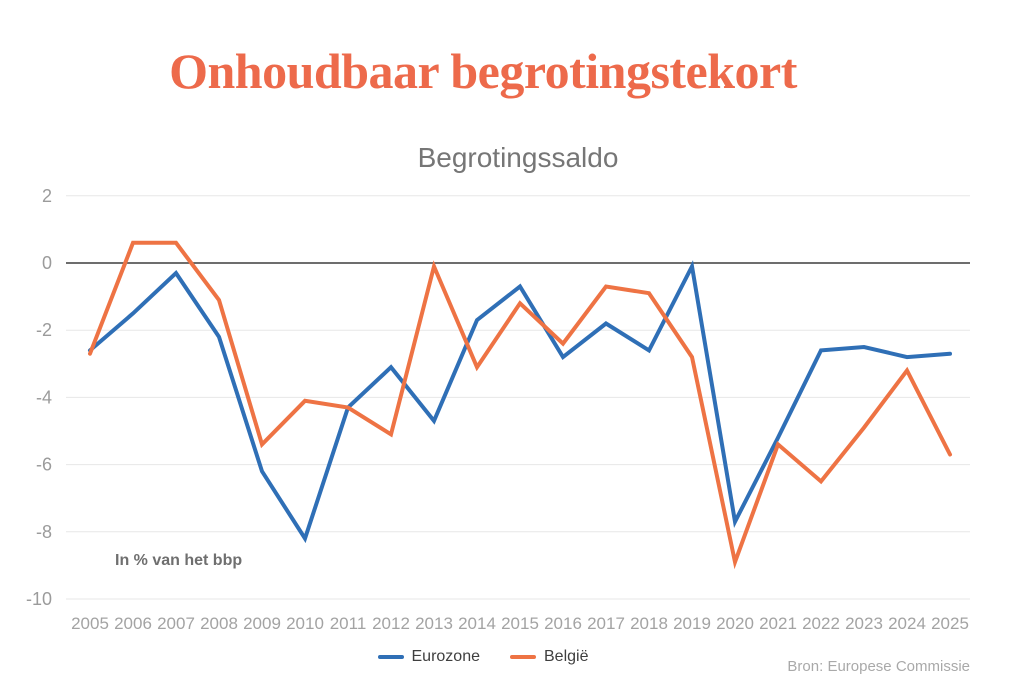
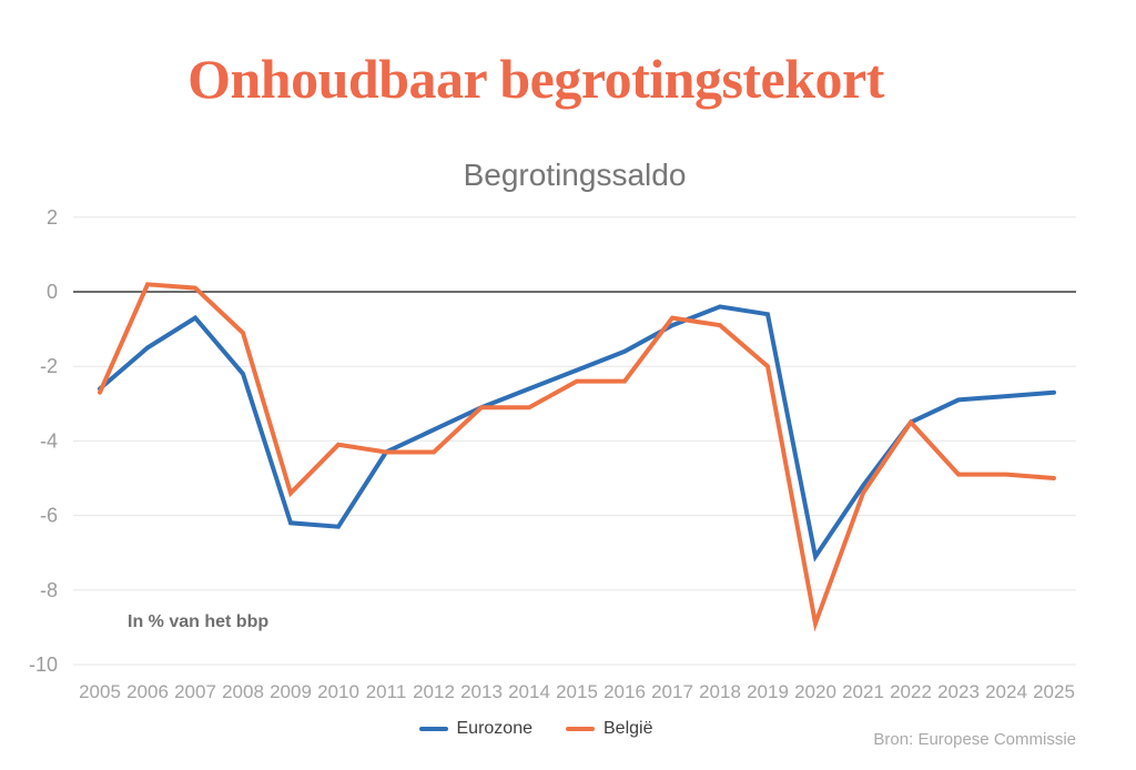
België/2006: 0.6 -> 0.2
Eurozone/2007: -0.3 -> -0.7
België/2007: 0.6 -> 0.1
Eurozone/2010: -8.2 -> -6.3
Eurozone/2012: -3.1 -> -3.7
België/2012: -5.1 -> -4.3
Eurozone/2013: -4.7 -> -3.1
België/2013: -0.1 -> -3.1
Eurozone/2014: -1.7 -> -2.6
Eurozone/2015: -0.7 -> -2.1
België/2015: -1.2 -> -2.4
Eurozone/2016: -2.8 -> -1.6
Eurozone/2017: -1.8 -> -0.9
Eurozone/2018: -2.6 -> -0.4
Eurozone/2019: -0.1 -> -0.6
België/2019: -2.8 -> -2.0
Eurozone/2020: -7.7 -> -7.1
Eurozone/2022: -2.6 -> -3.5
België/2022: -6.5 -> -3.5
Eurozone/2023: -2.5 -> -2.9
België/2024: -3.2 -> -4.9
België/2025: -5.7 -> -5.0
